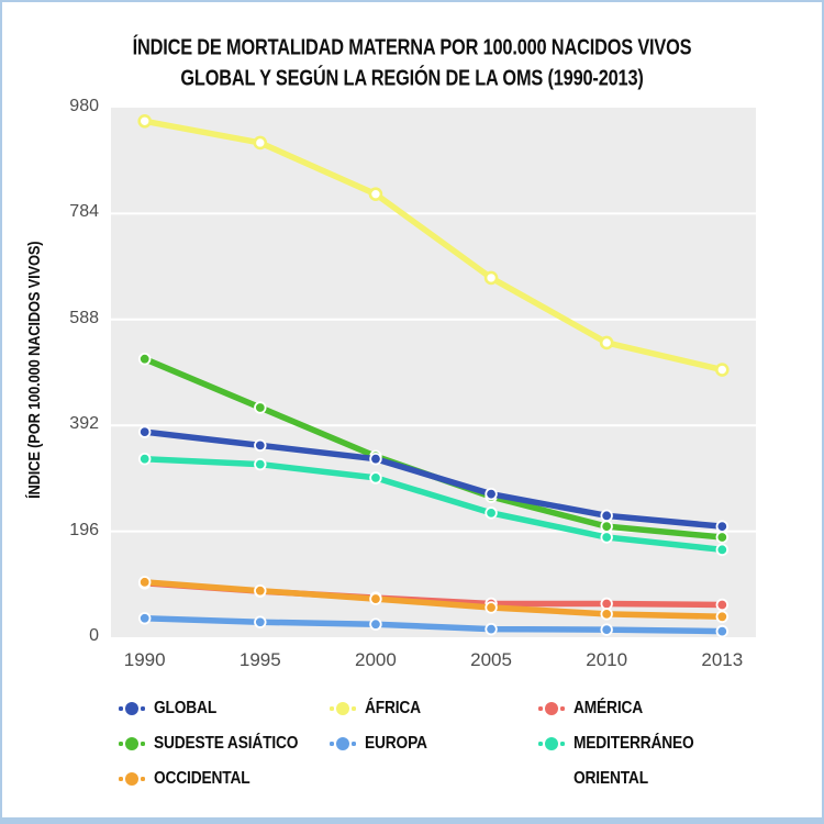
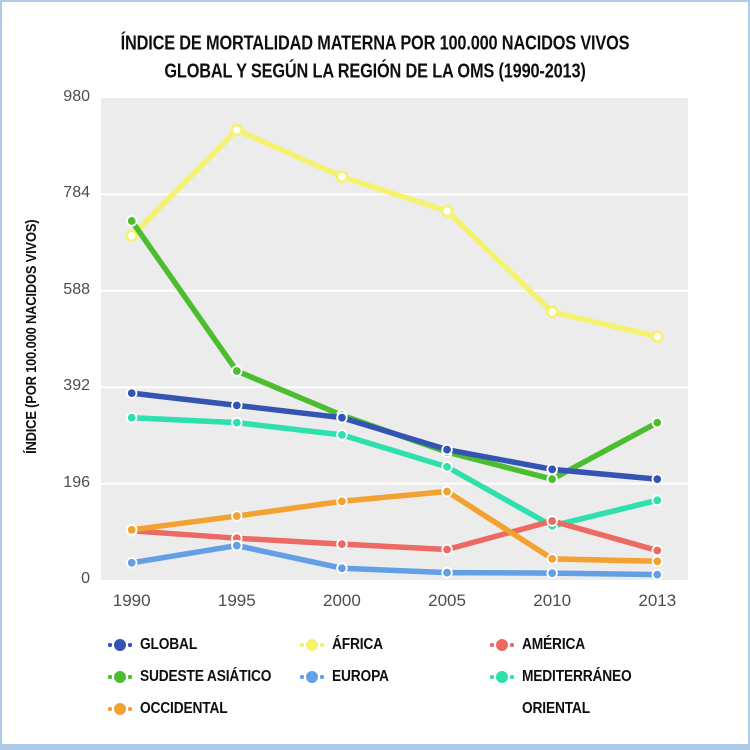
ÁFRICA/1990: 960 -> 700
SUDESTE ASIÁTICO/1990: 520 -> 730
OCCIDENTAL/1995: 90 -> 130
EUROPA/1995: 30 -> 70
OCCIDENTAL/2000: 70 -> 160
ÁFRICA/2005: 660 -> 750
OCCIDENTAL/2005: 60 -> 180
MEDITERRÁNEO ORIENTAL/2010: 180 -> 110
AMÉRICA/2010: 60 -> 120
SUDESTE ASIÁTICO/2013: 180 -> 320
